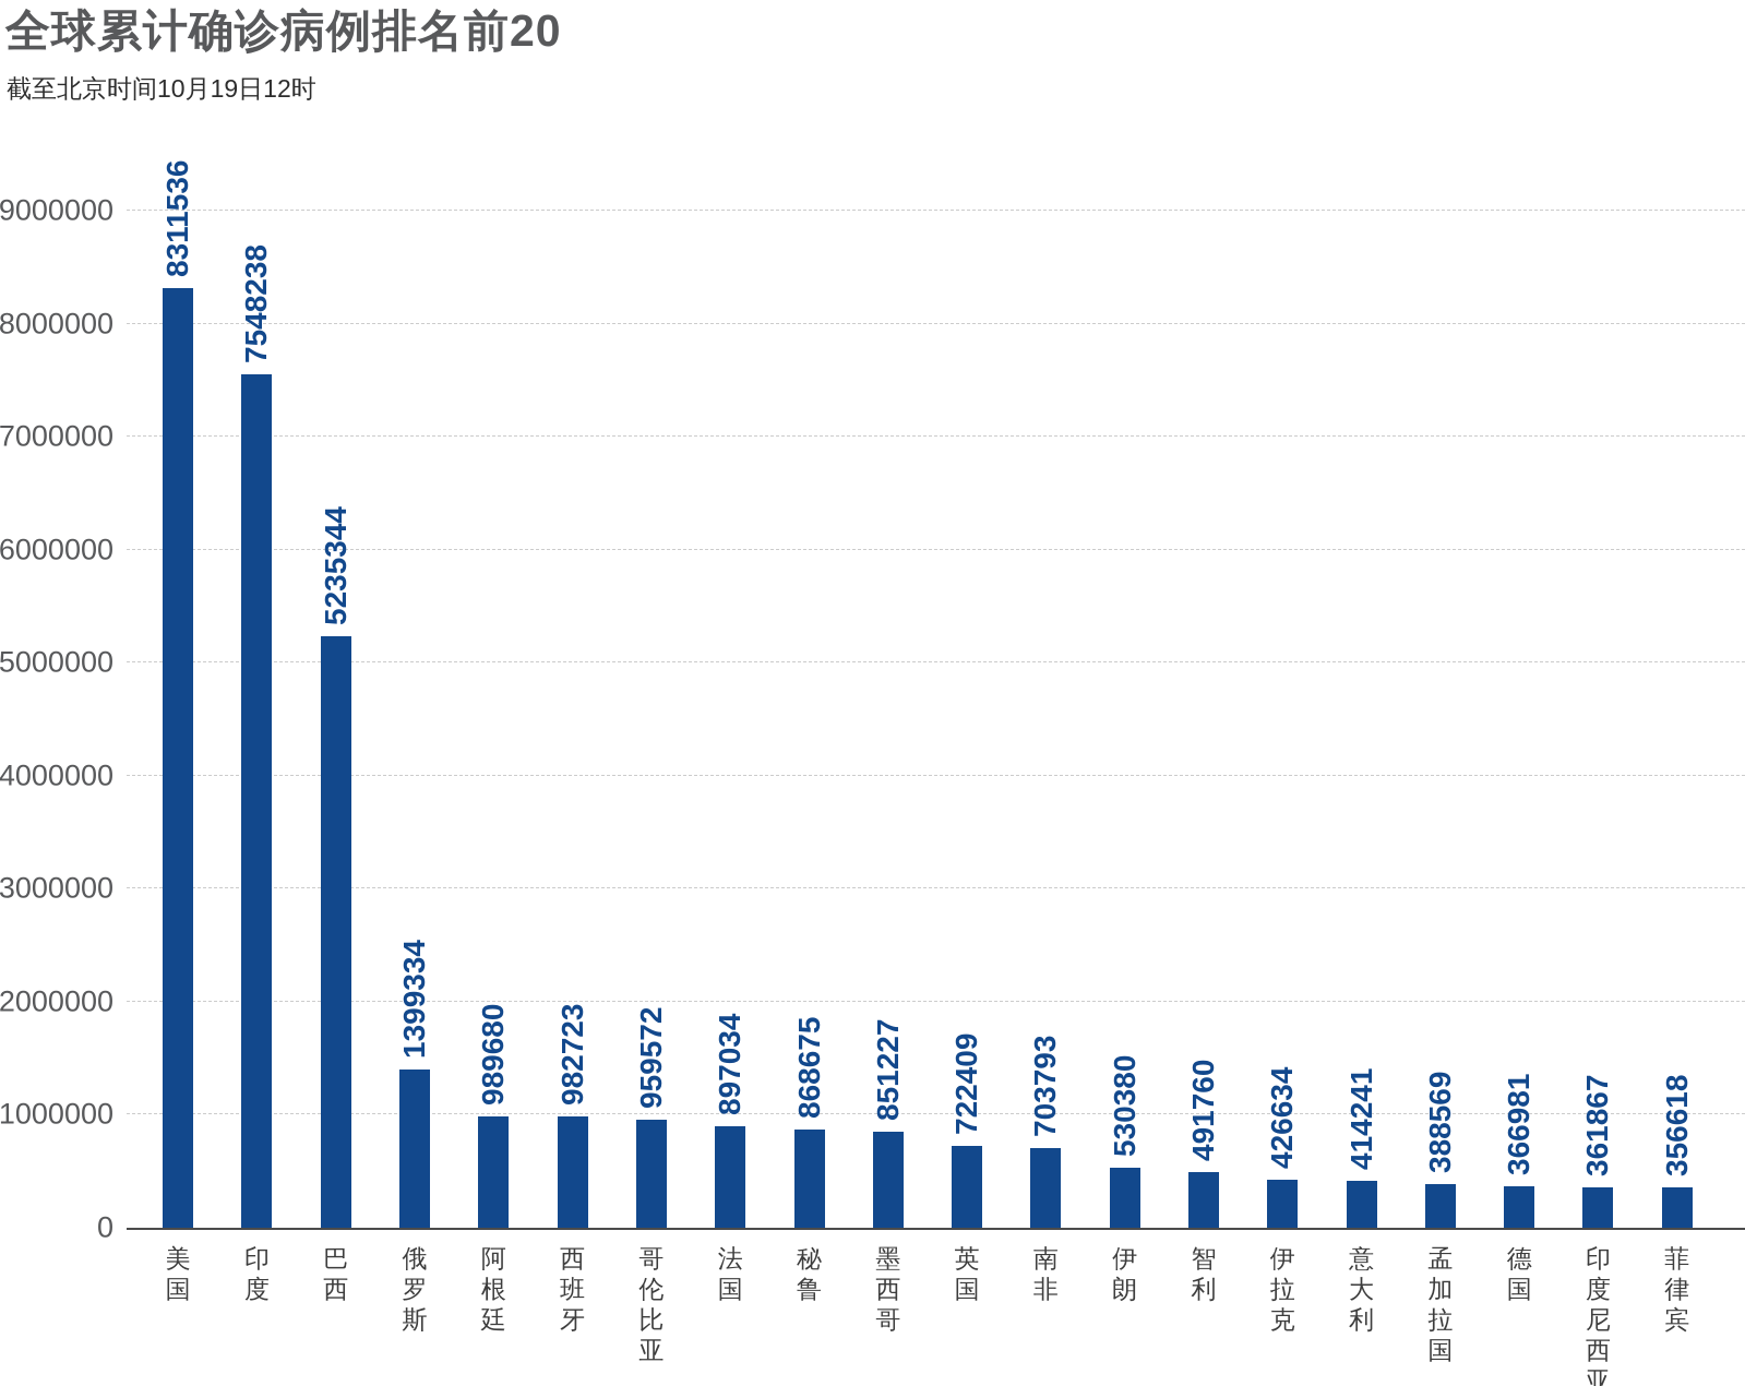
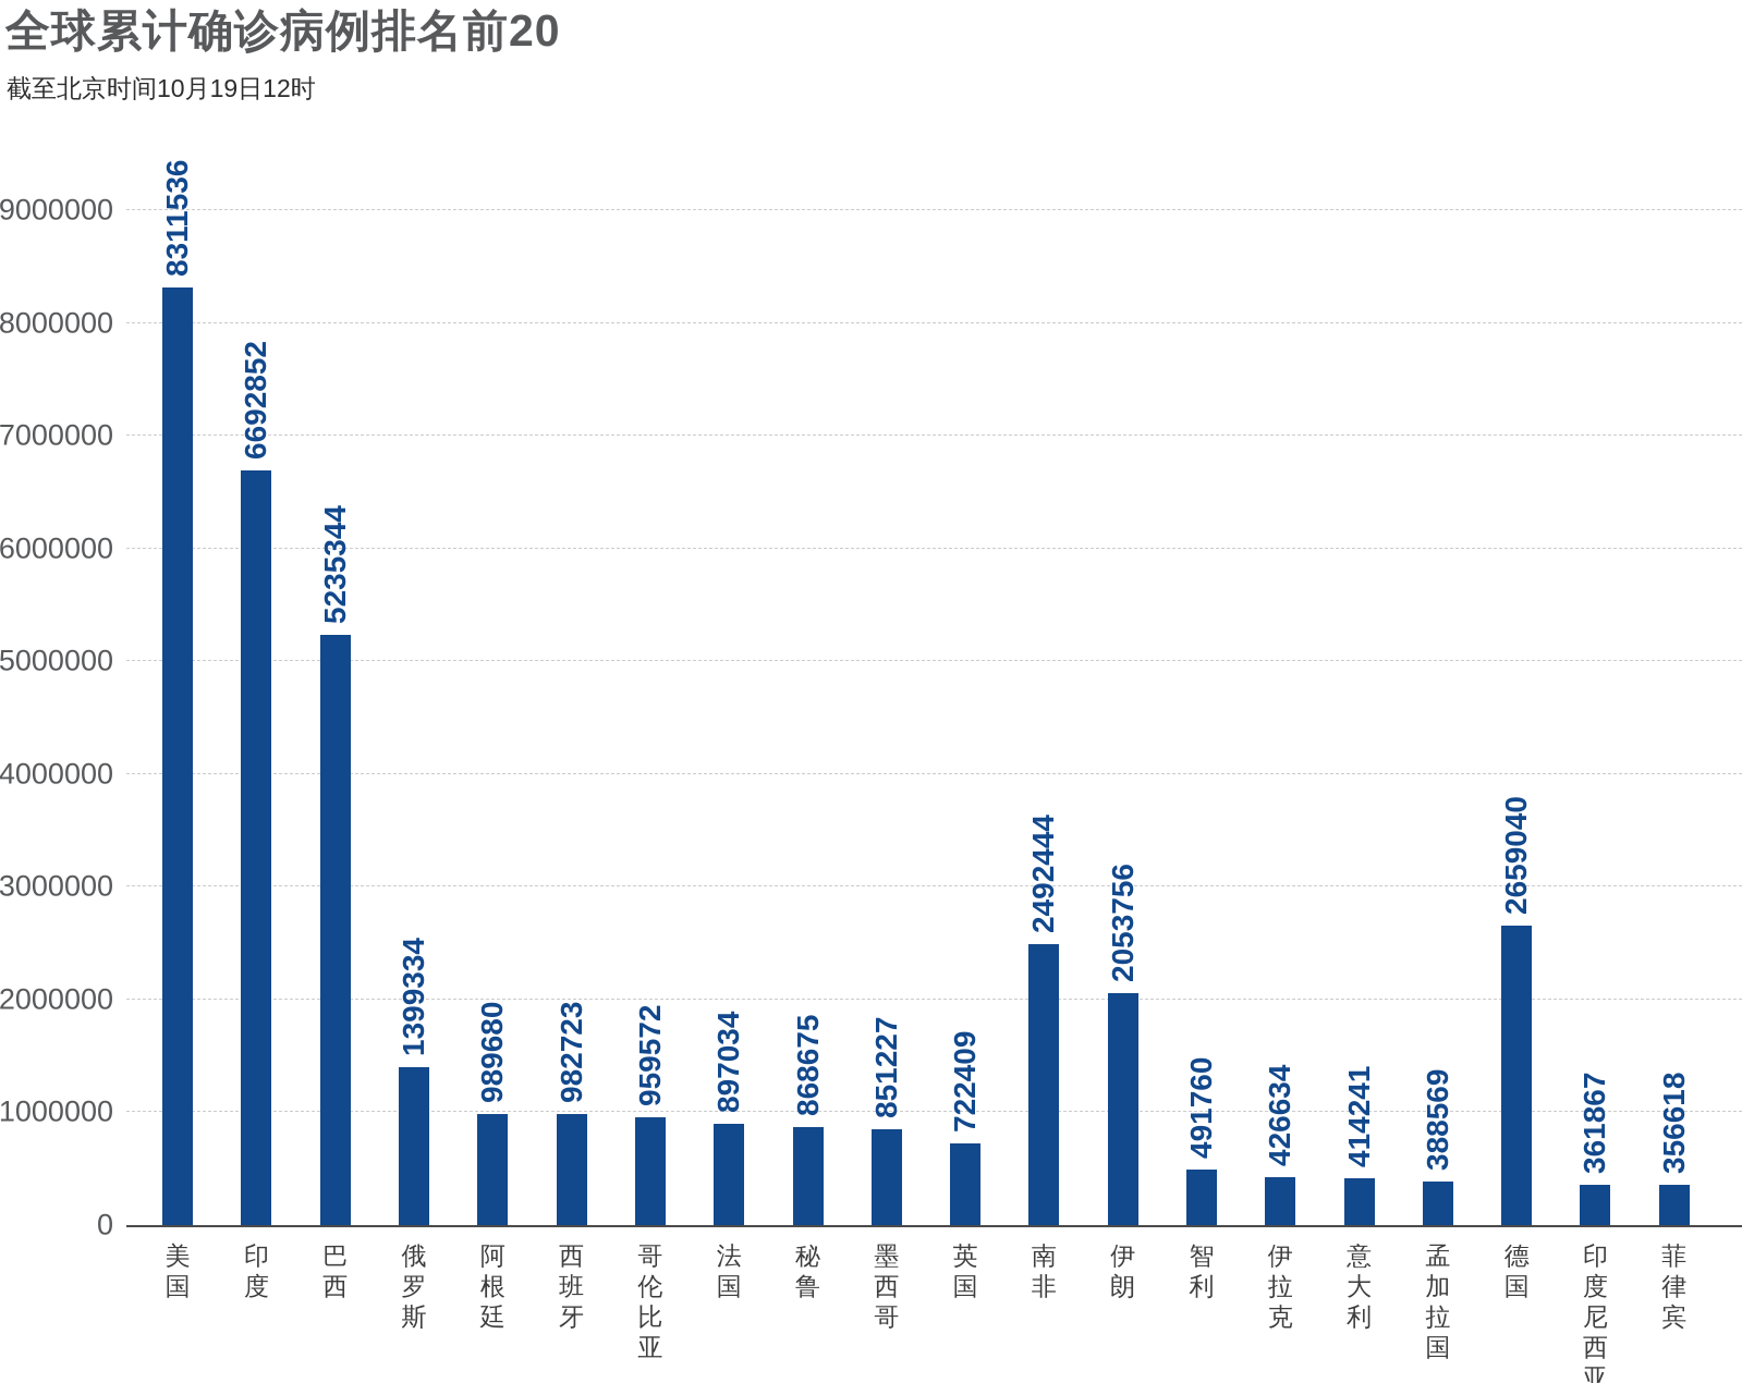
印度: 7548238 -> 6692852
南非: 703793 -> 2492444
伊朗: 530380 -> 2053756
德国: 366981 -> 2659040
